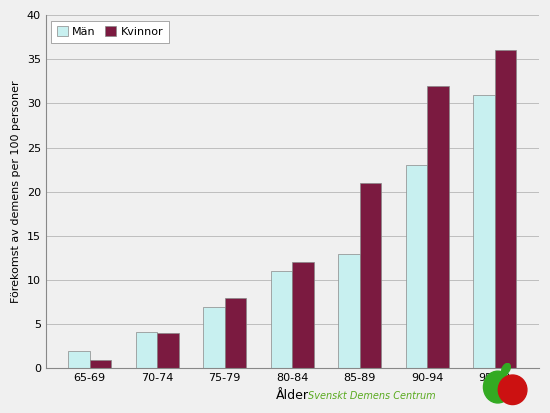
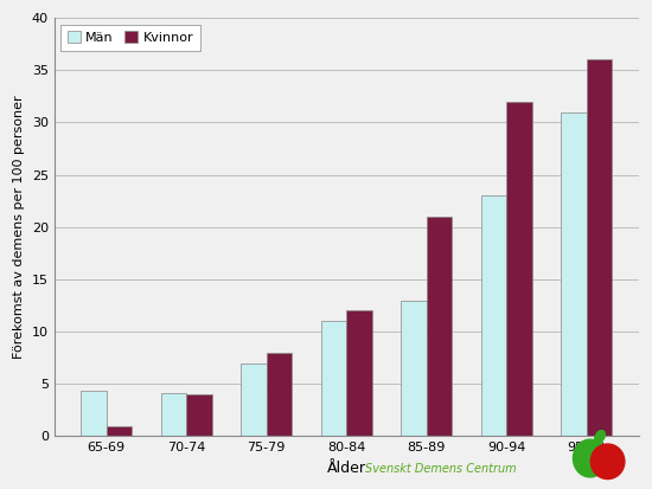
Män/65-69: 2.0 -> 4.4
